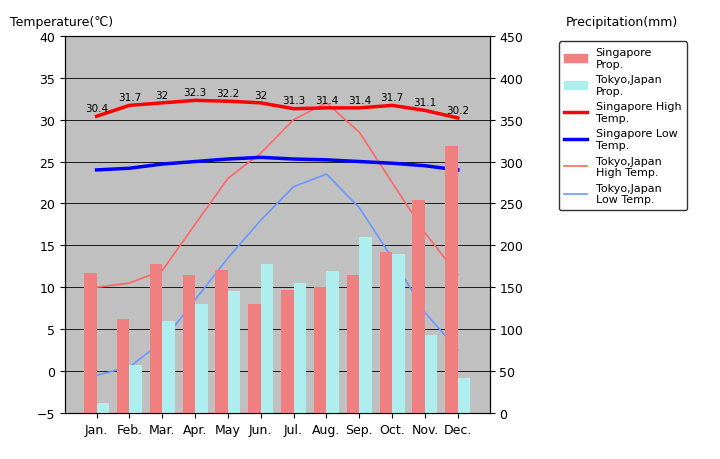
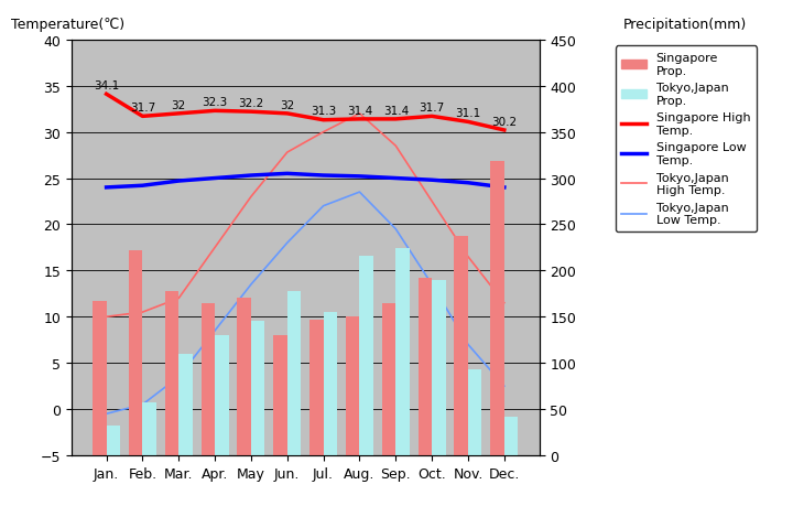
Singapore High Temp./Jan.: 30.4 -> 34.1
Tokyo,Japan Prop./Jan.: 12 -> 32
Singapore Prop./Feb.: 112 -> 222
Tokyo,Japan High Temp./Jun.: 26.0 -> 27.8
Tokyo,Japan Prop./Aug.: 170 -> 216
Tokyo,Japan Prop./Sep.: 210 -> 224
Singapore Prop./Nov.: 254 -> 238
